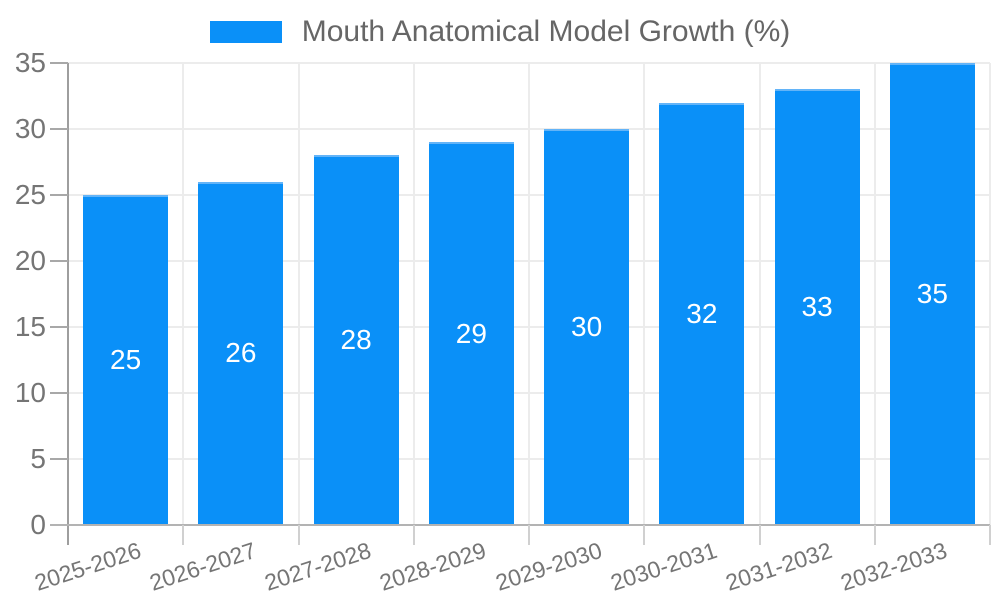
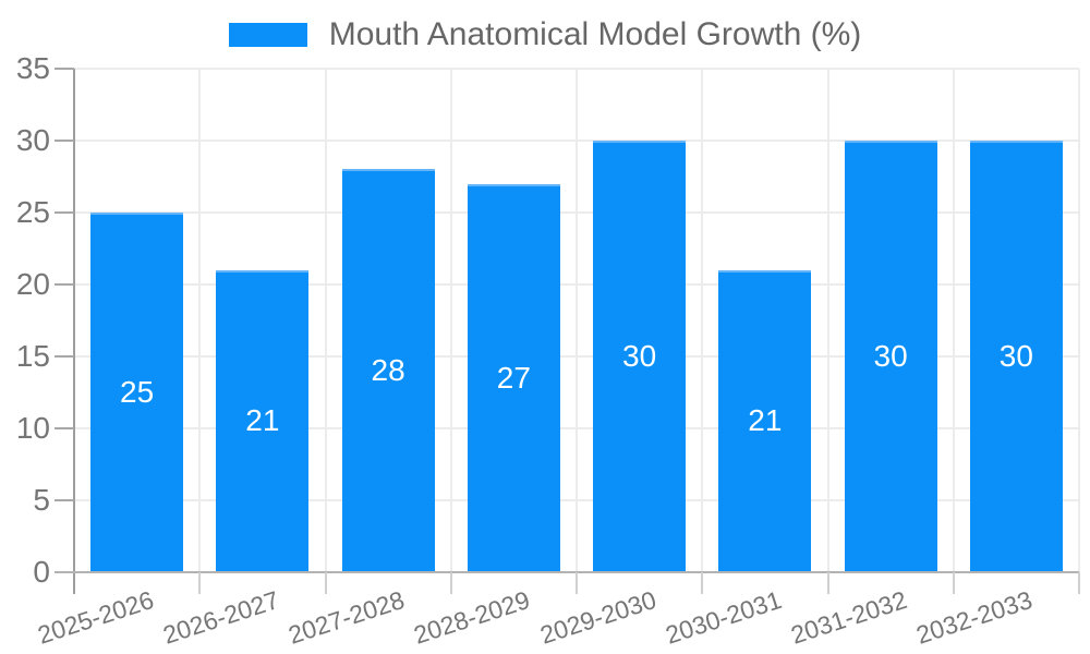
2026-2027: 26 -> 21
2028-2029: 29 -> 27
2030-2031: 32 -> 21
2031-2032: 33 -> 30
2032-2033: 35 -> 30
